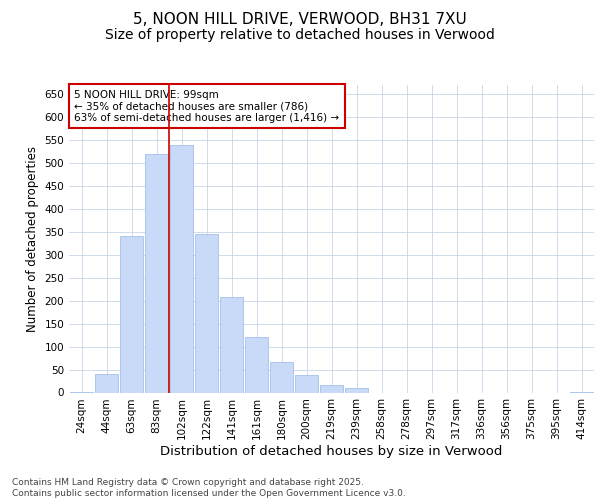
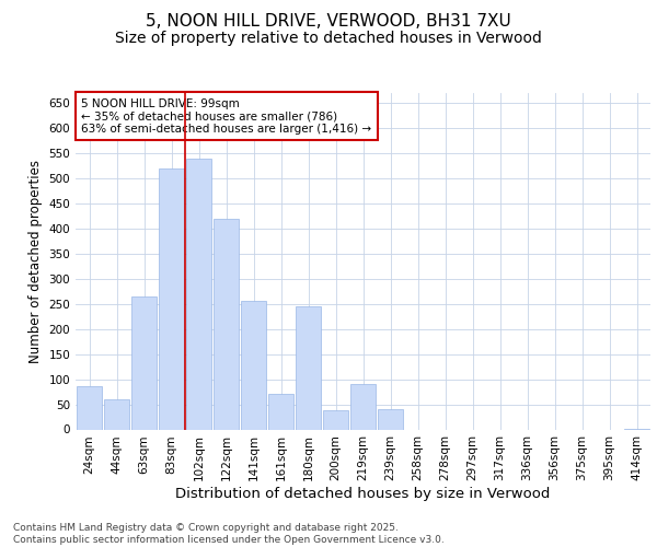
24sqm: 2 -> 85
44sqm: 40 -> 60
63sqm: 340 -> 265
122sqm: 345 -> 420
141sqm: 207 -> 255
161sqm: 120 -> 70
180sqm: 67 -> 245
219sqm: 17 -> 90
239sqm: 10 -> 40
